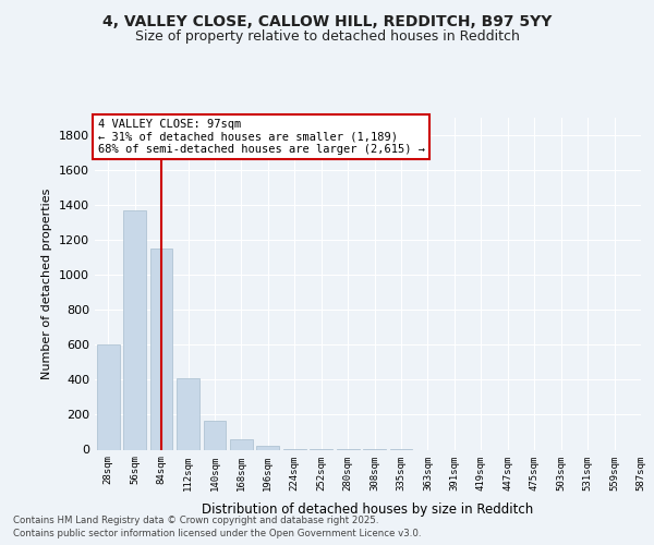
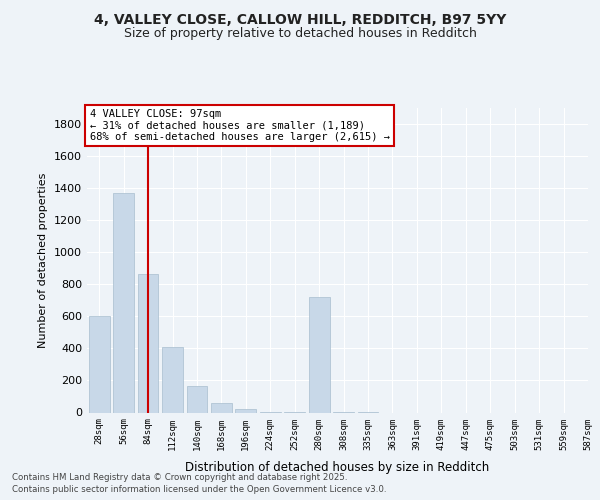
84sqm: 1150 -> 860
280sqm: 0 -> 720
